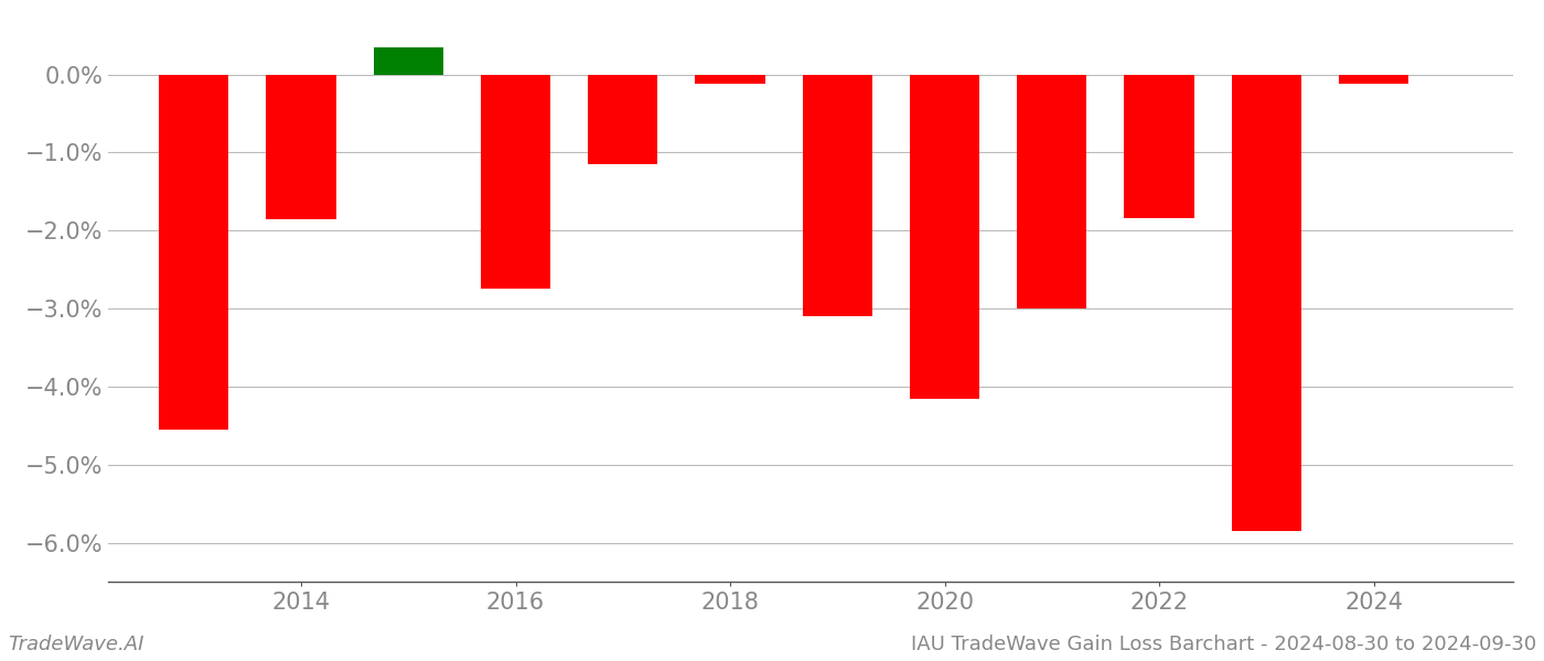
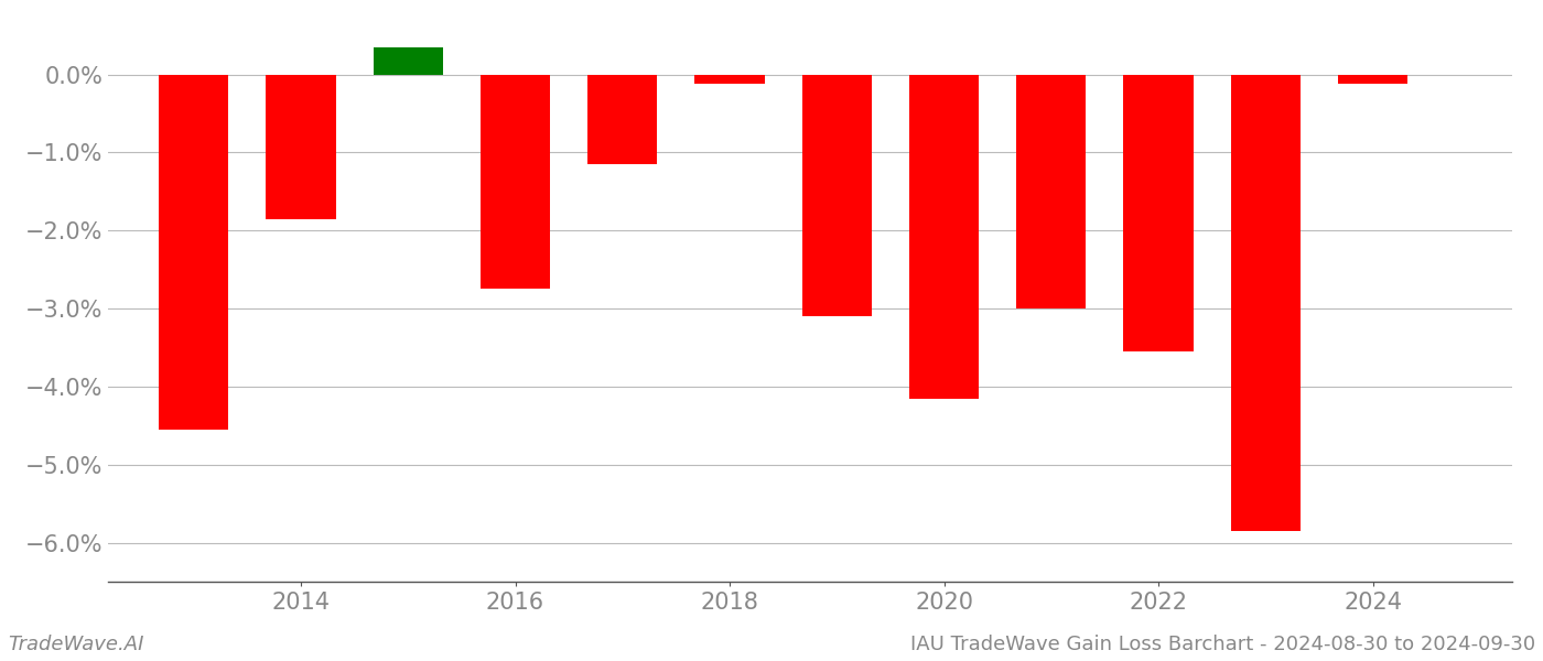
2022: -1.84% -> -3.55%
